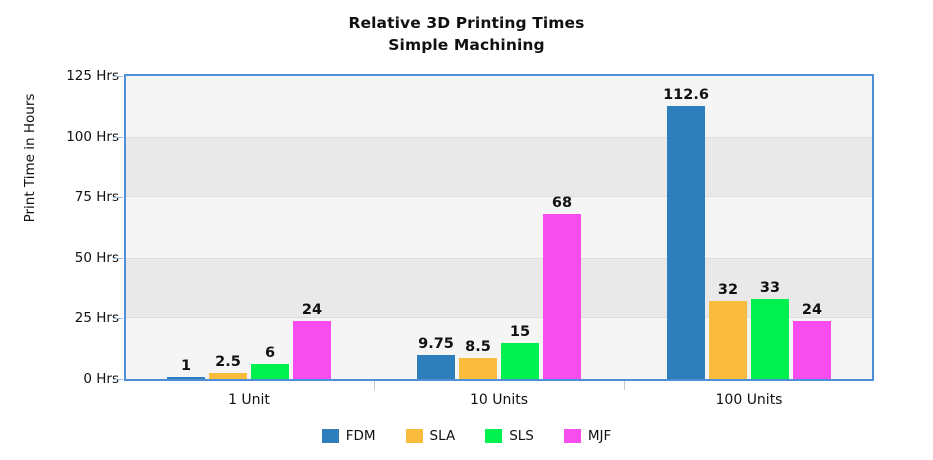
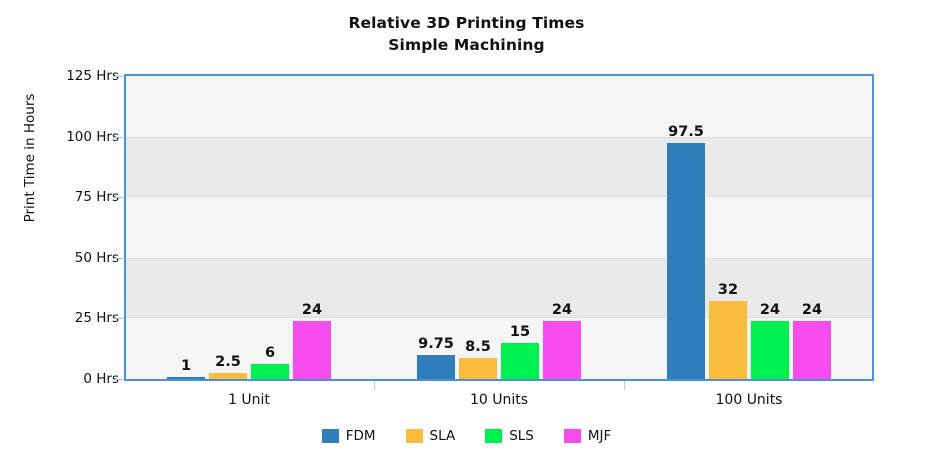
MJF/10 Units: 68 -> 24
FDM/100 Units: 112.6 -> 97.5
SLS/100 Units: 33 -> 24
